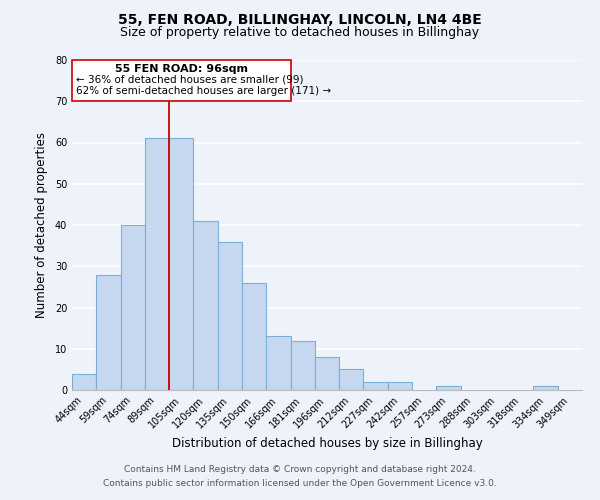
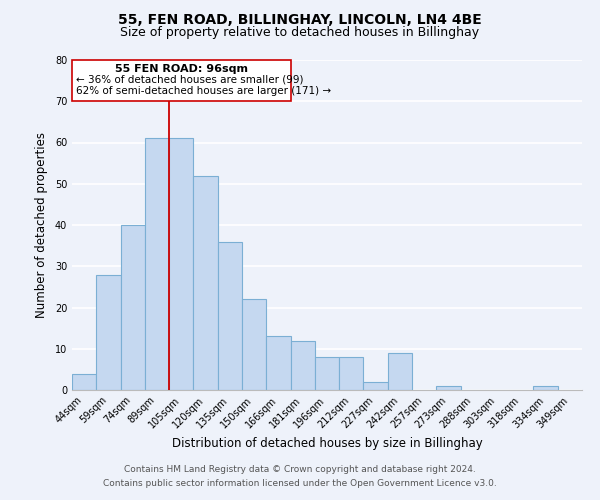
120sqm: 41 -> 52
150sqm: 26 -> 22
212sqm: 5 -> 8
242sqm: 2 -> 9
